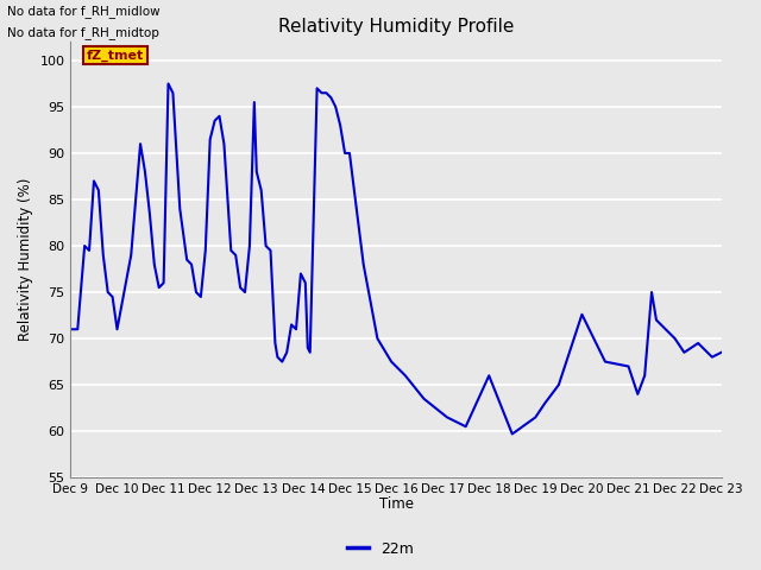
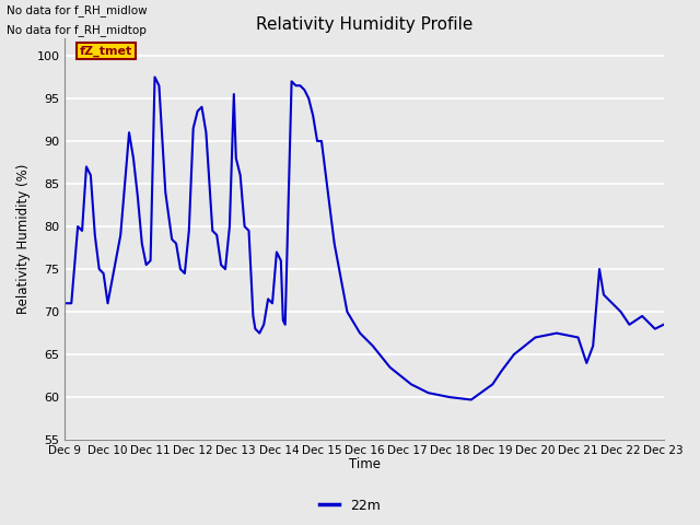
Dec 18: 66.0 -> 60.0
Dec 20: 72.6 -> 67.0
